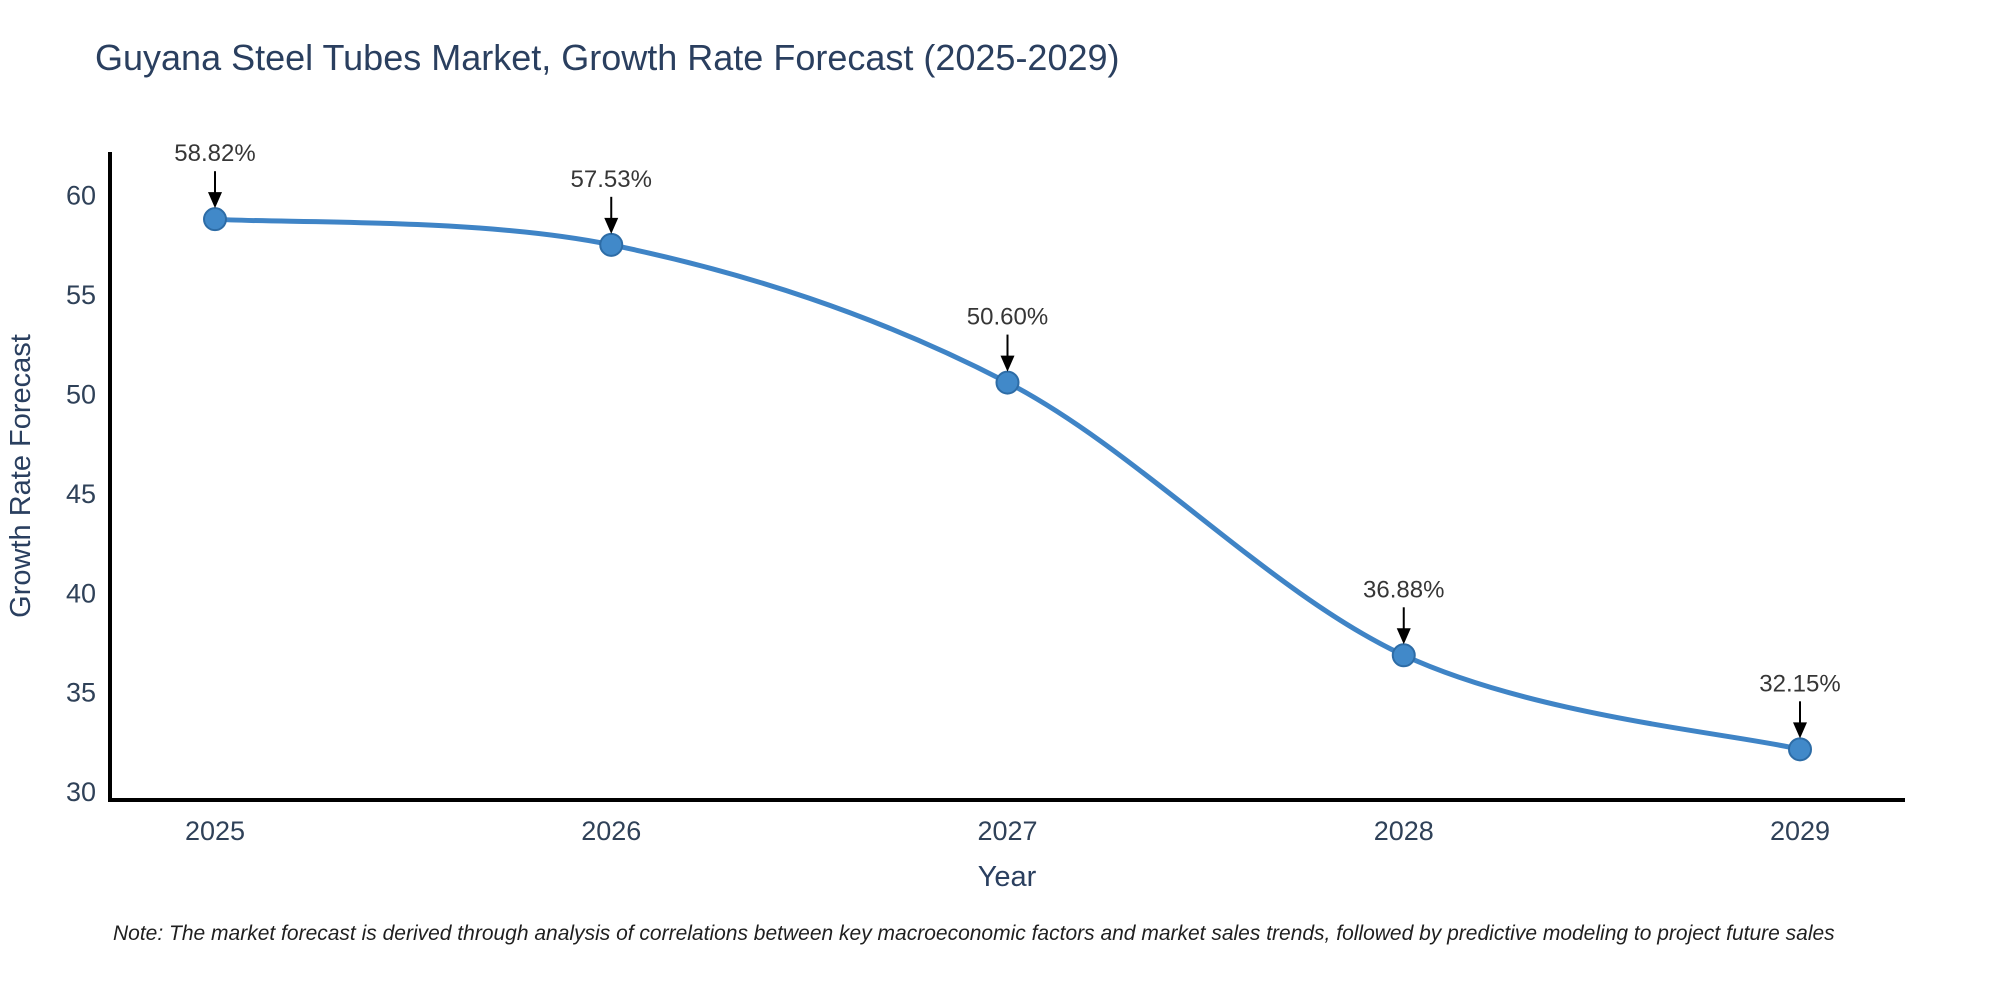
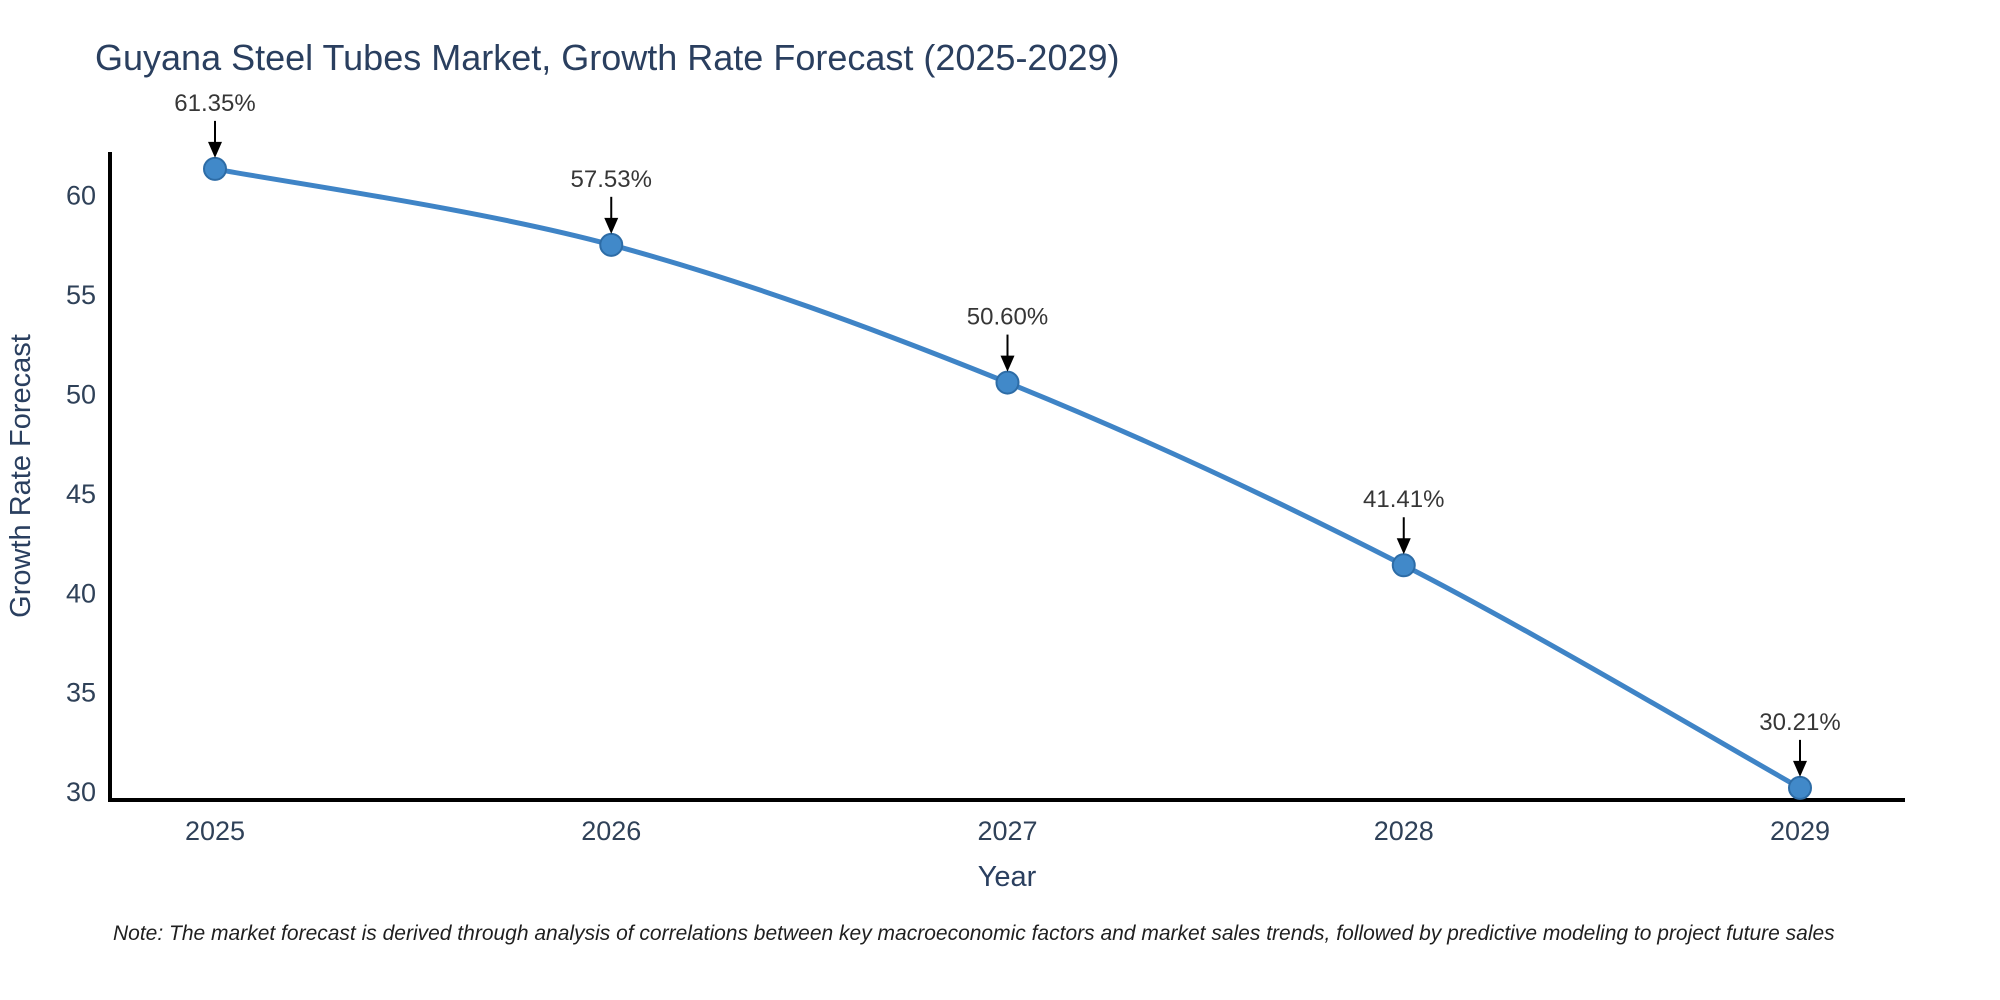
2025: 58.82% -> 61.35%
2028: 36.88% -> 41.41%
2029: 32.15% -> 30.21%
